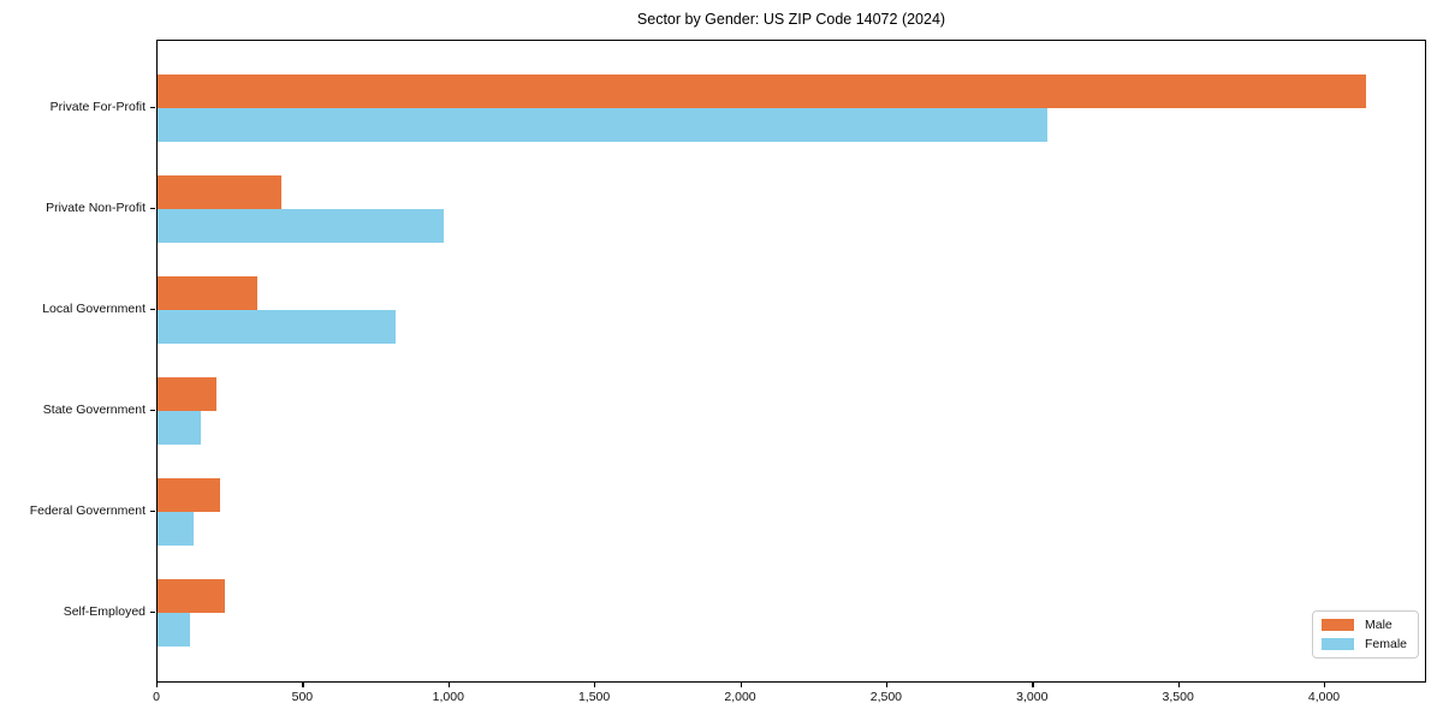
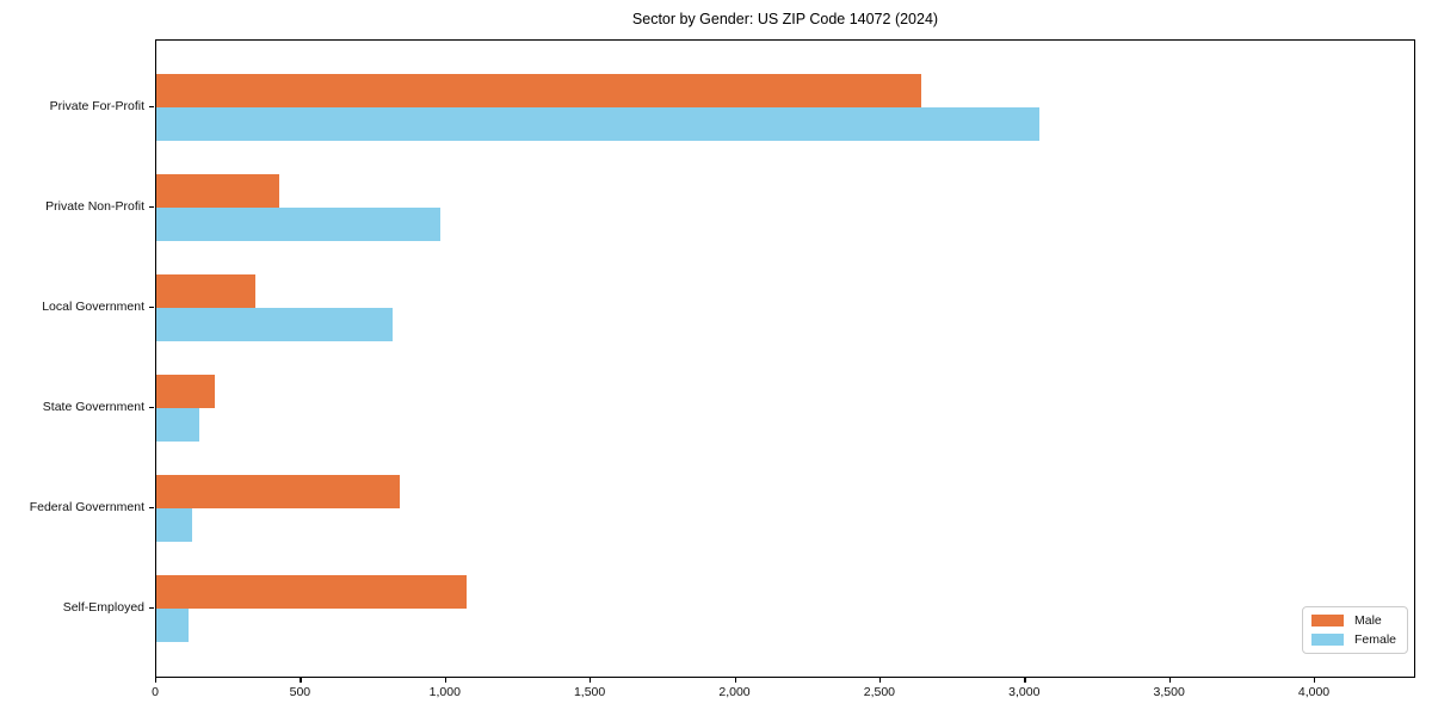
Male/Private For-Profit: 4140 -> 2640
Male/Federal Government: 220 -> 840
Male/Self-Employed: 230 -> 1070
